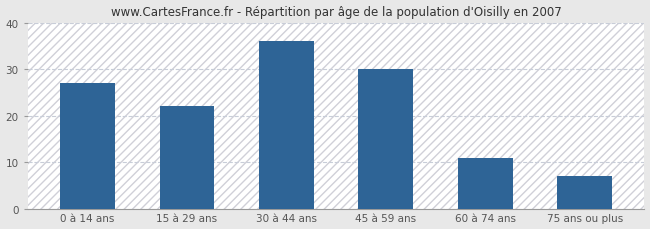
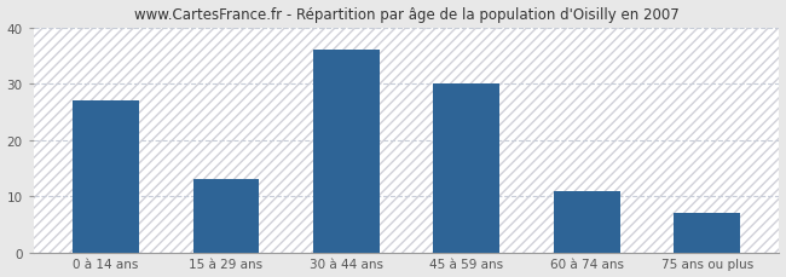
15 à 29 ans: 22 -> 13
